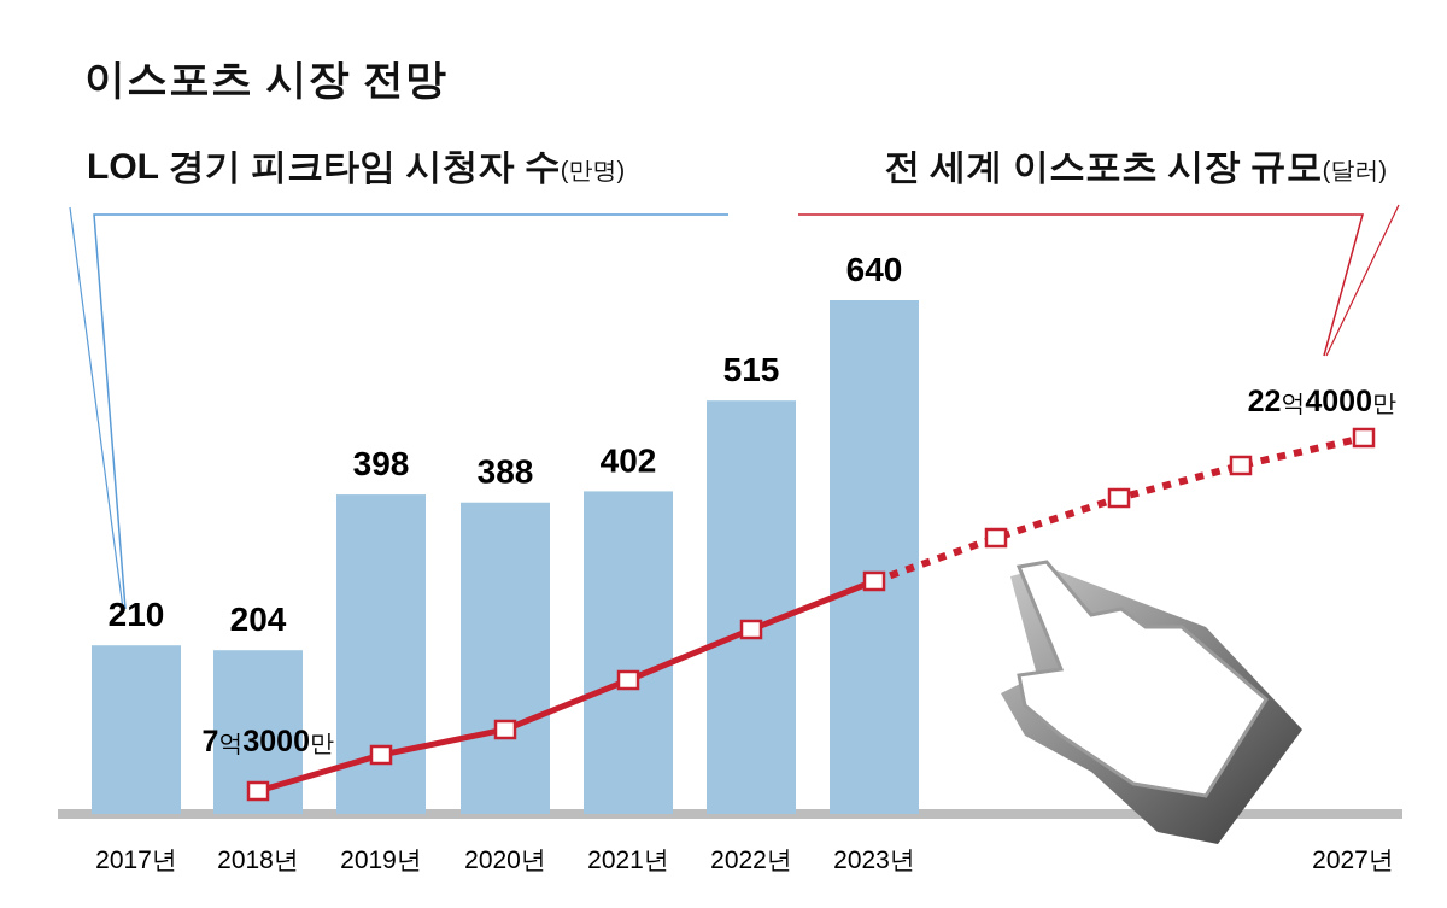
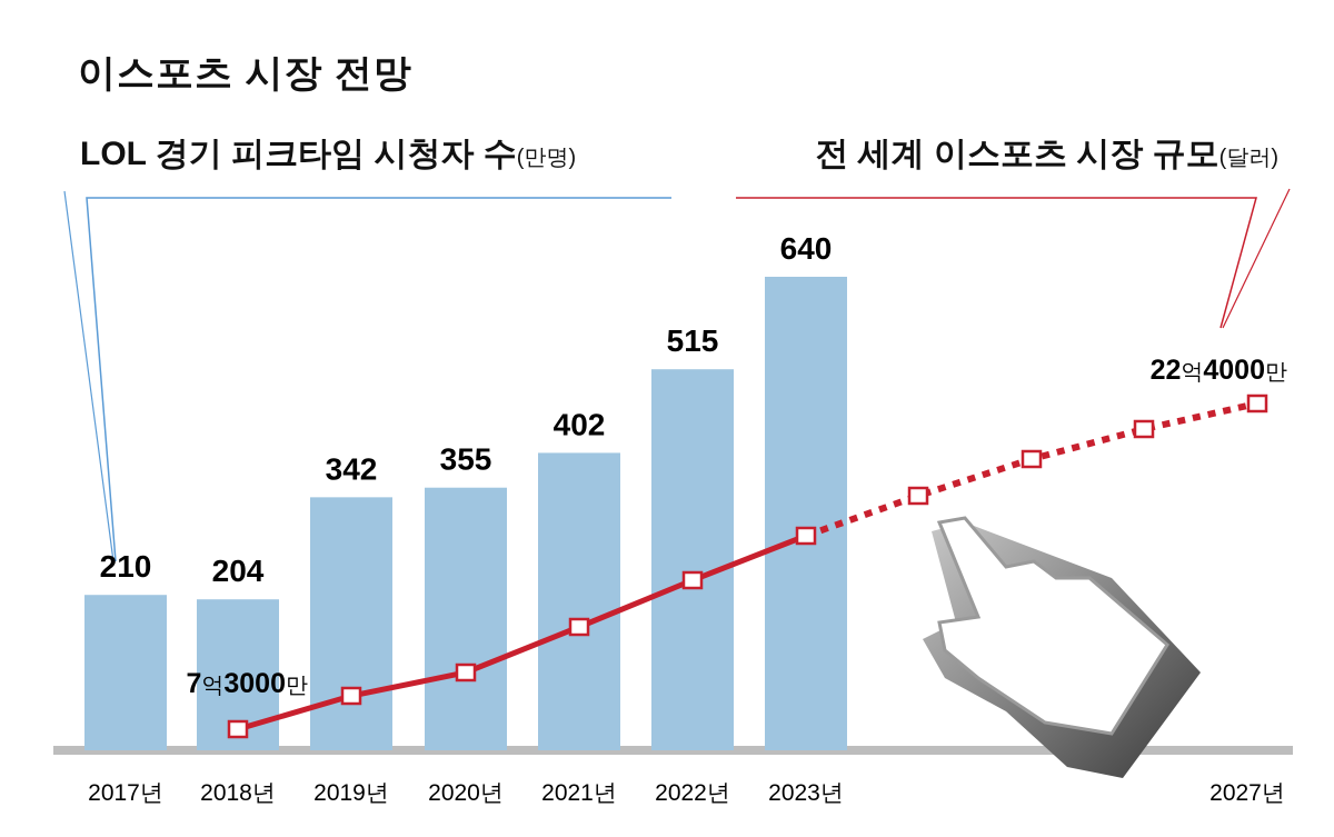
LOL 경기 피크타임 시청자 수/2019년: 398 -> 342
LOL 경기 피크타임 시청자 수/2020년: 388 -> 355
